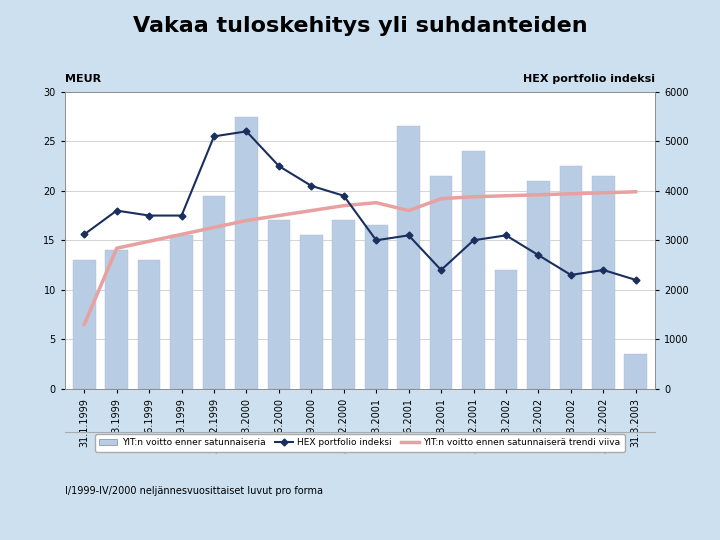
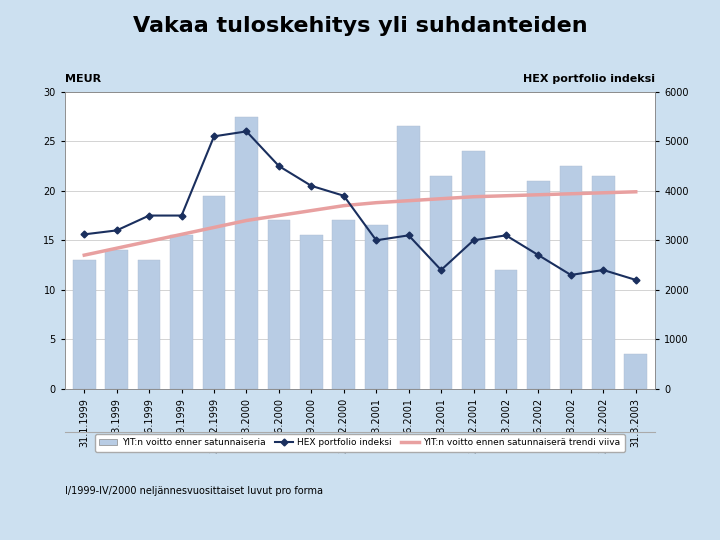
YIT:n voitto ennen satunnaiserä trendi viiva/31.1.1999: 1300 -> 2700
HEX portfolio indeksi/31.3.1999: 3600 -> 3200
YIT:n voitto ennen satunnaiserä trendi viiva/30.6.2001: 3600 -> 3800
